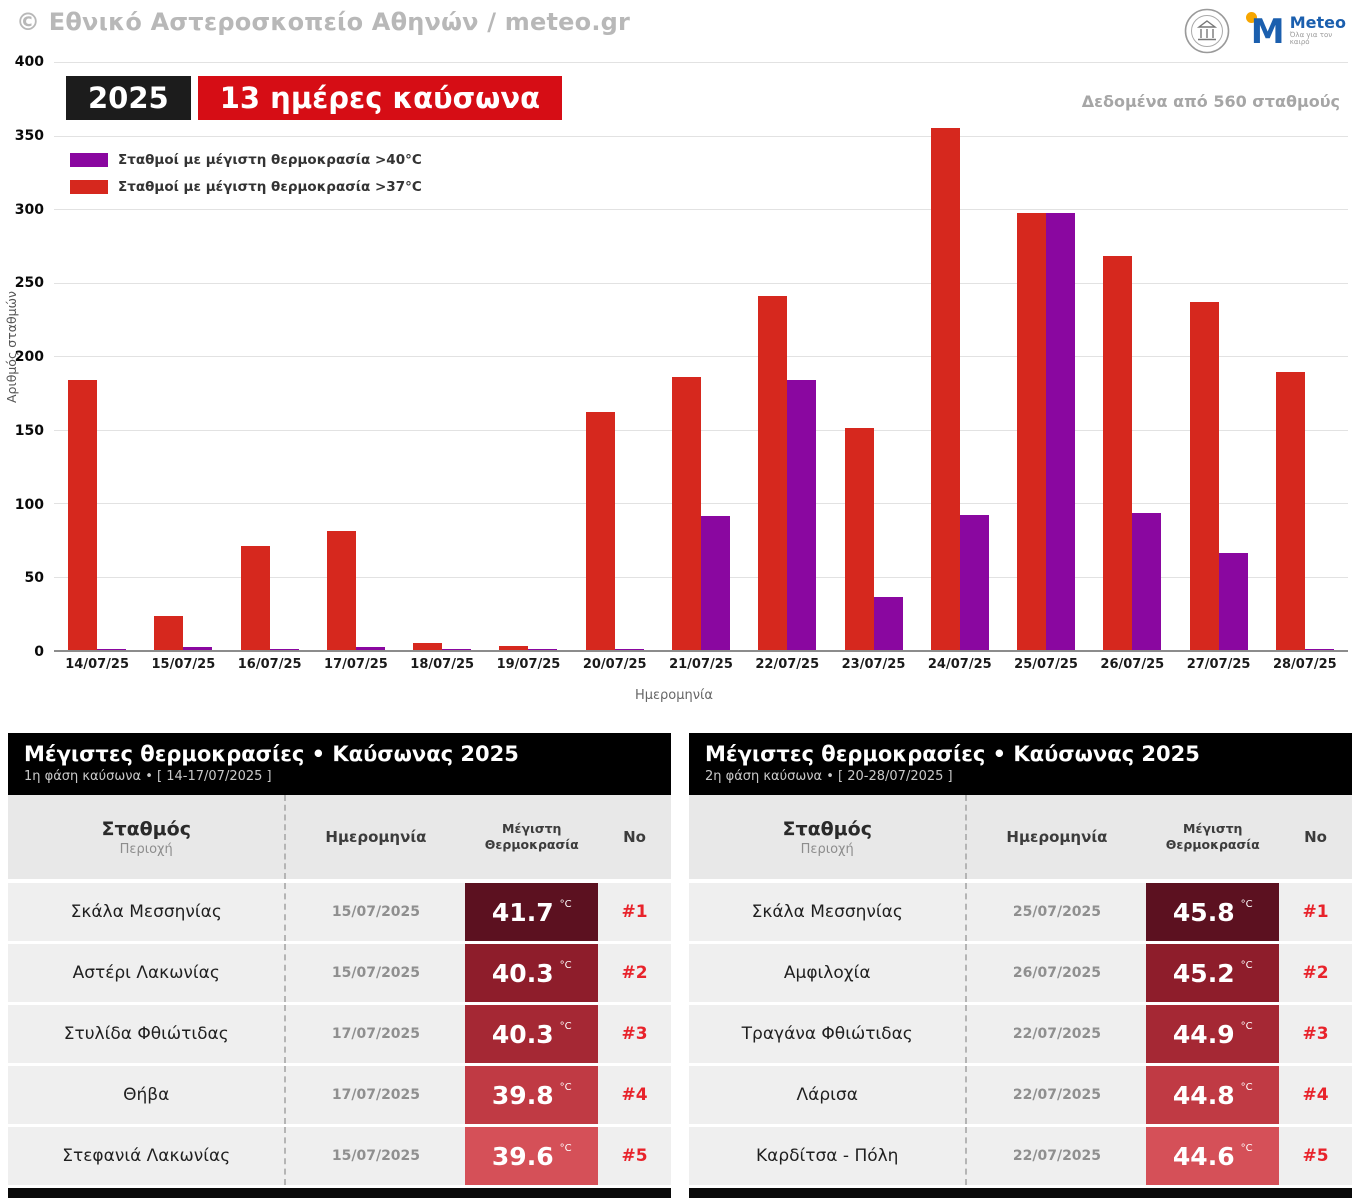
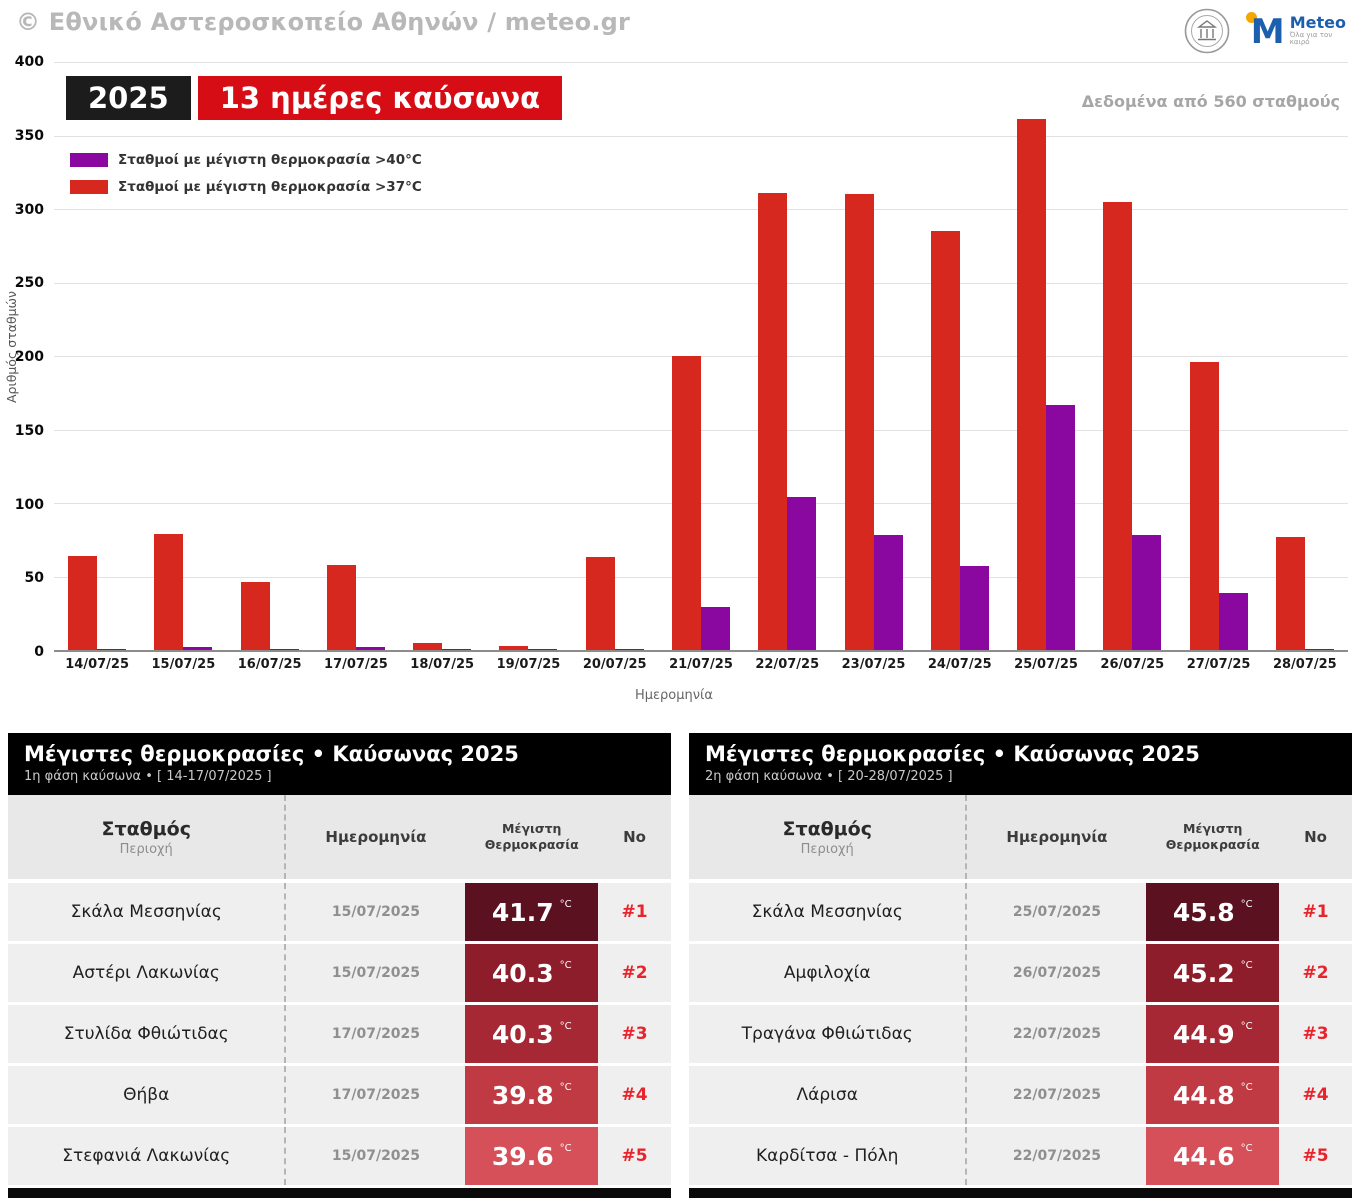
Σταθμοί με μέγιστη θερμοκρασία >37°C/14/07/25: 184 -> 64
Σταθμοί με μέγιστη θερμοκρασία >37°C/15/07/25: 23 -> 79
Σταθμοί με μέγιστη θερμοκρασία >37°C/16/07/25: 71 -> 46
Σταθμοί με μέγιστη θερμοκρασία >37°C/17/07/25: 81 -> 58
Σταθμοί με μέγιστη θερμοκρασία >37°C/20/07/25: 162 -> 63
Σταθμοί με μέγιστη θερμοκρασία >37°C/21/07/25: 186 -> 200
Σταθμοί με μέγιστη θερμοκρασία >40°C/21/07/25: 91 -> 29
Σταθμοί με μέγιστη θερμοκρασία >37°C/22/07/25: 241 -> 311
Σταθμοί με μέγιστη θερμοκρασία >40°C/22/07/25: 184 -> 104
Σταθμοί με μέγιστη θερμοκρασία >37°C/23/07/25: 151 -> 310
Σταθμοί με μέγιστη θερμοκρασία >40°C/23/07/25: 36 -> 78
Σταθμοί με μέγιστη θερμοκρασία >37°C/24/07/25: 355 -> 285
Σταθμοί με μέγιστη θερμοκρασία >40°C/24/07/25: 92 -> 57
Σταθμοί με μέγιστη θερμοκρασία >37°C/25/07/25: 297 -> 361
Σταθμοί με μέγιστη θερμοκρασία >40°C/25/07/25: 297 -> 167
Σταθμοί με μέγιστη θερμοκρασία >37°C/26/07/25: 268 -> 305
Σταθμοί με μέγιστη θερμοκρασία >40°C/26/07/25: 93 -> 78
Σταθμοί με μέγιστη θερμοκρασία >37°C/27/07/25: 237 -> 196
Σταθμοί με μέγιστη θερμοκρασία >40°C/27/07/25: 66 -> 39
Σταθμοί με μέγιστη θερμοκρασία >37°C/28/07/25: 189 -> 77
